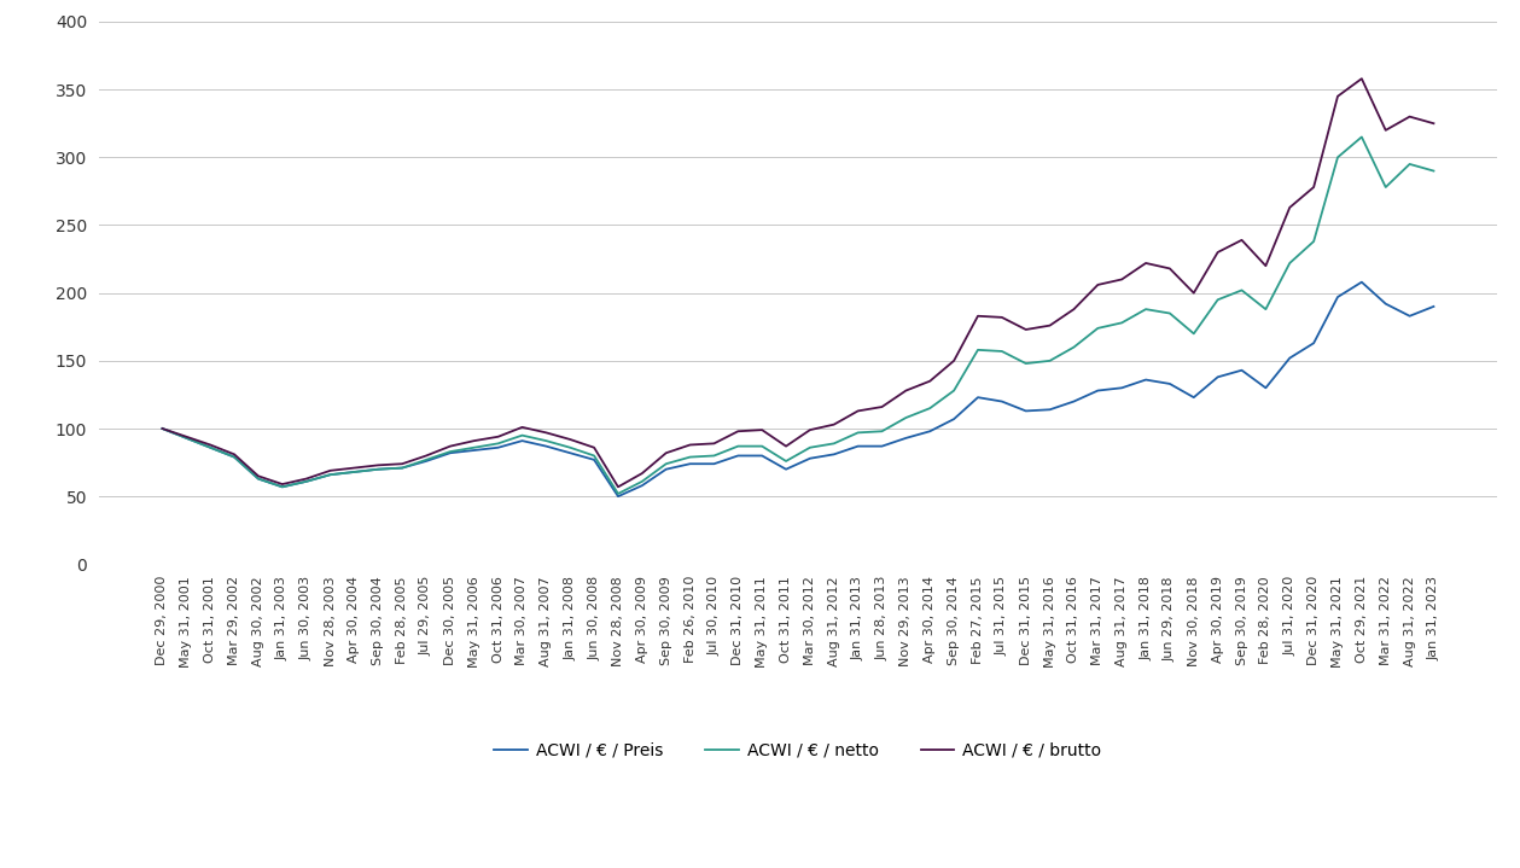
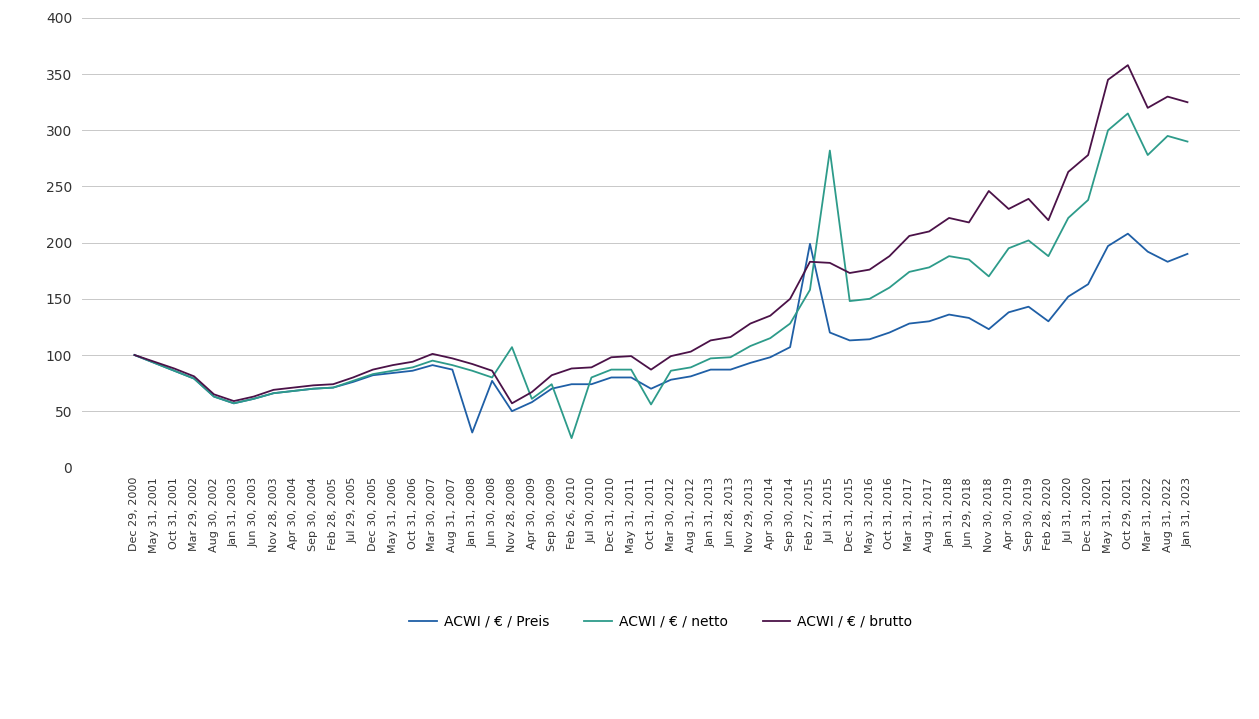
ACWI / € / Preis/Jan 31, 2008: 82 -> 31
ACWI / € / netto/Nov 28, 2008: 52 -> 107
ACWI / € / netto/Feb 26, 2010: 79 -> 26
ACWI / € / netto/Oct 31, 2011: 76 -> 56
ACWI / € / Preis/Feb 27, 2015: 123 -> 199
ACWI / € / netto/Jul 31, 2015: 157 -> 282
ACWI / € / brutto/Nov 30, 2018: 200 -> 246
